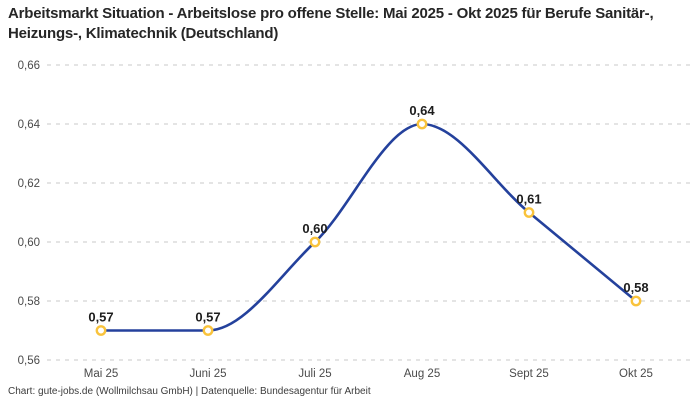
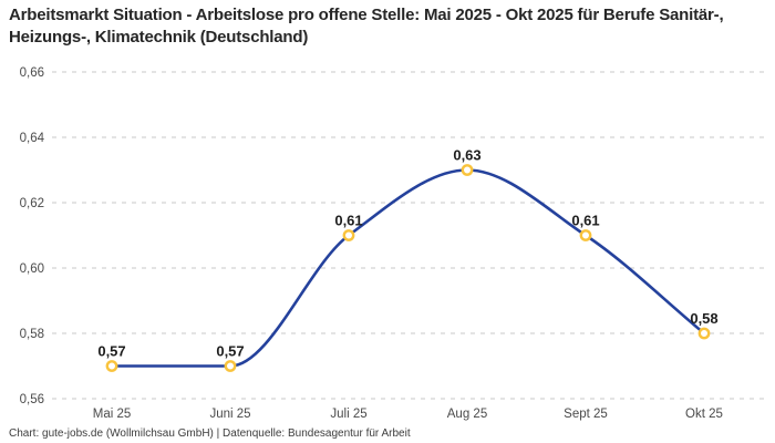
Juli 25: 0,60 -> 0,61
Aug 25: 0,64 -> 0,63
